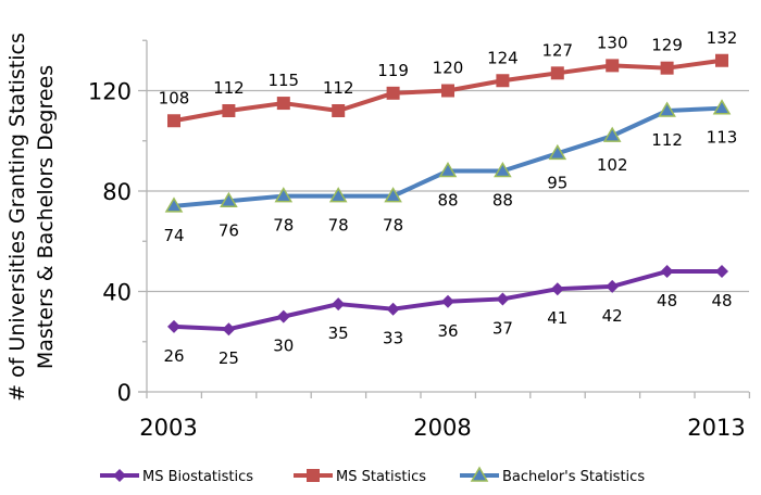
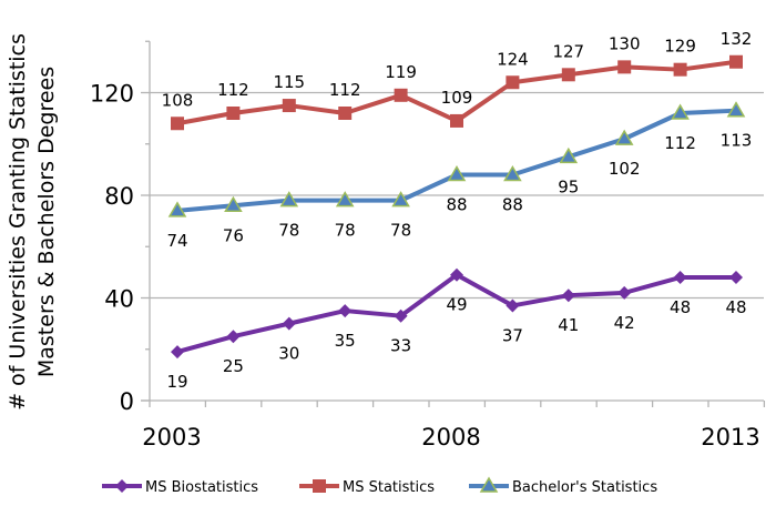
MS Biostatistics/2003: 26 -> 19
MS Biostatistics/2008: 36 -> 49
MS Statistics/2008: 120 -> 109
